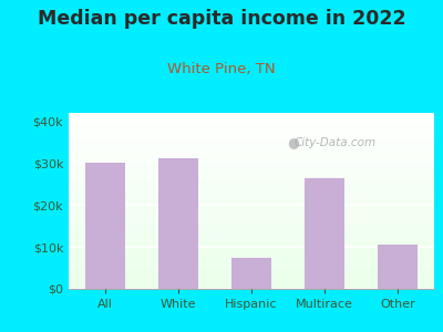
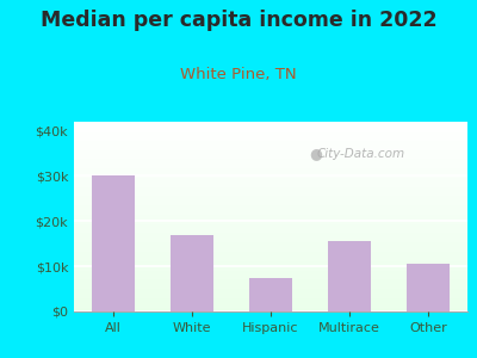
White: $31.2k -> $17.0k
Multirace: $26.5k -> $15.5k
